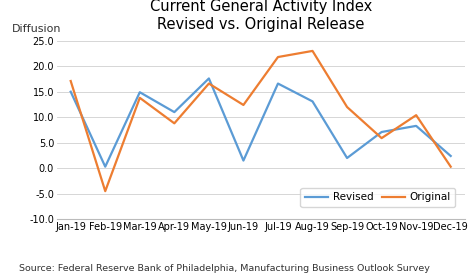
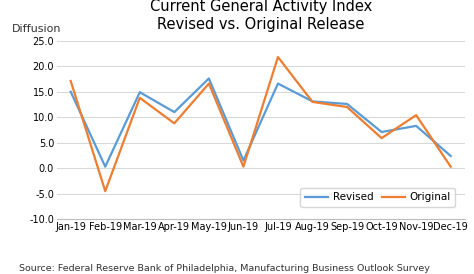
Original/Jun-19: 12.4 -> 0.3
Original/Aug-19: 23.0 -> 13.0
Revised/Sep-19: 2.0 -> 12.6
